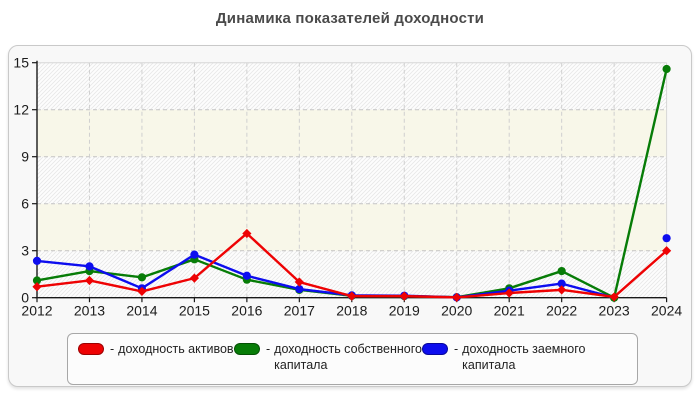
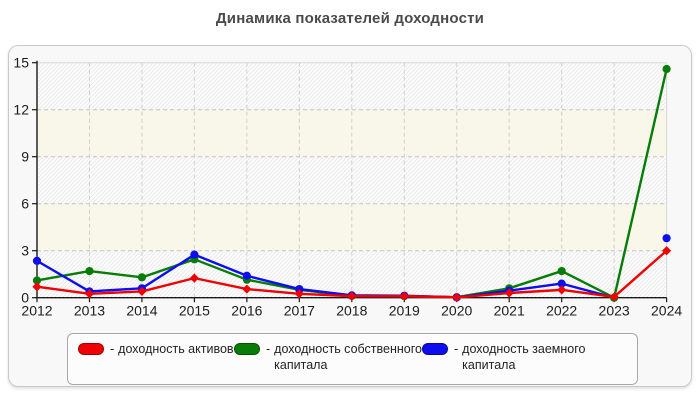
доходность активов/2013: 1.1 -> 0.2
доходность заемного капитала/2013: 2.0 -> 0.4
доходность активов/2016: 4.1 -> 0.6
доходность активов/2017: 1.0 -> 0.2
